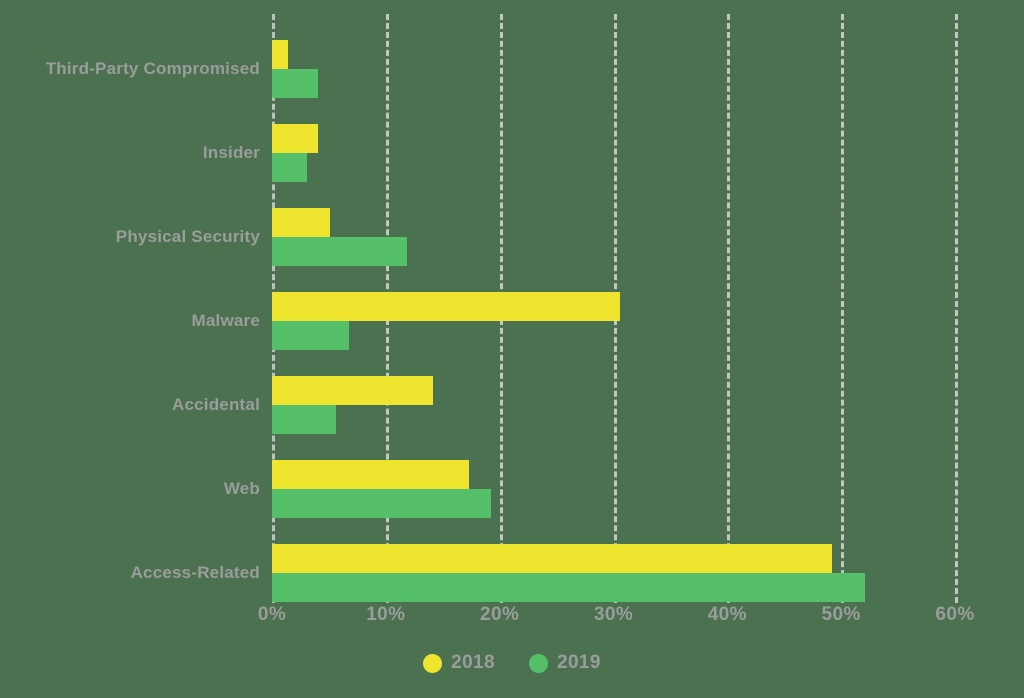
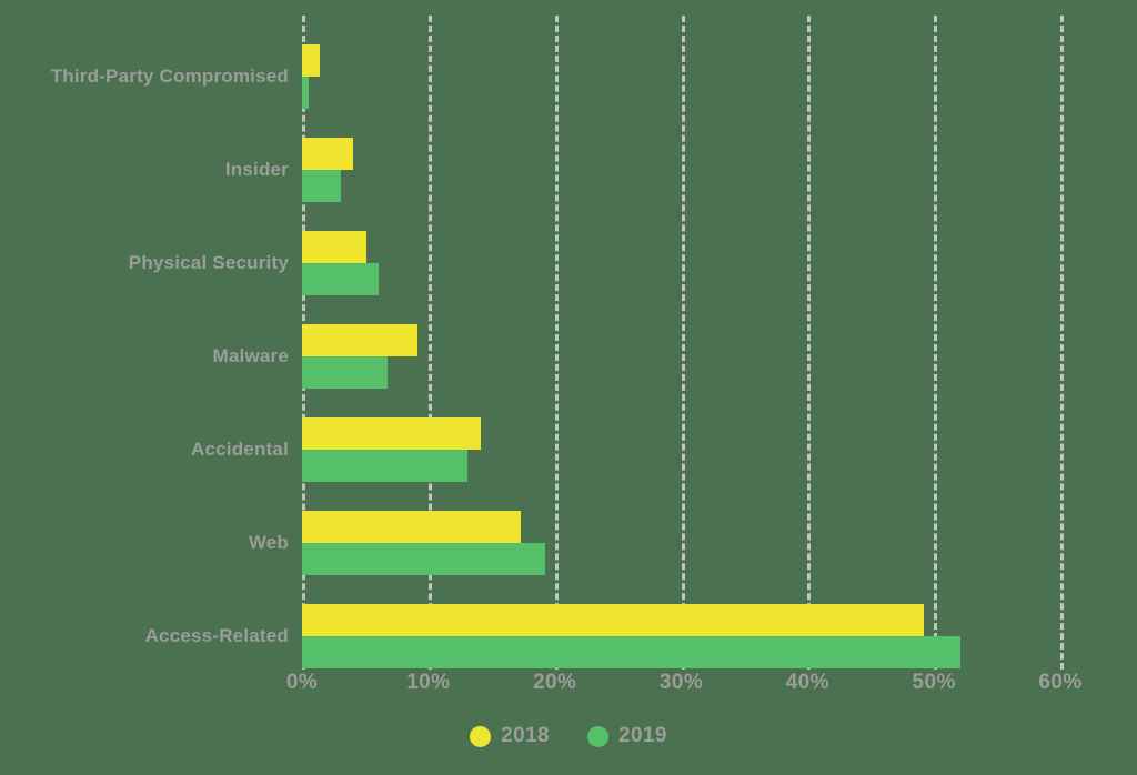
2019/Third-Party Compromised: 4.0% -> 0.5%
2019/Physical Security: 11.9% -> 6.1%
2018/Malware: 30.6% -> 9.1%
2019/Accidental: 5.6% -> 13.1%
